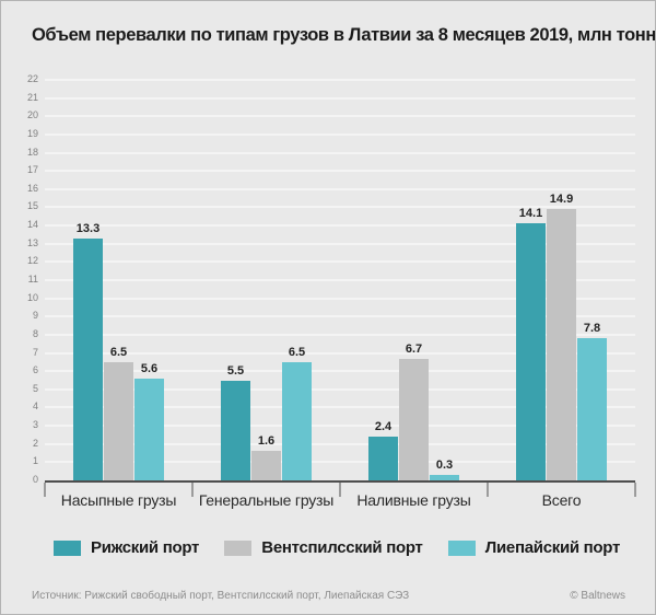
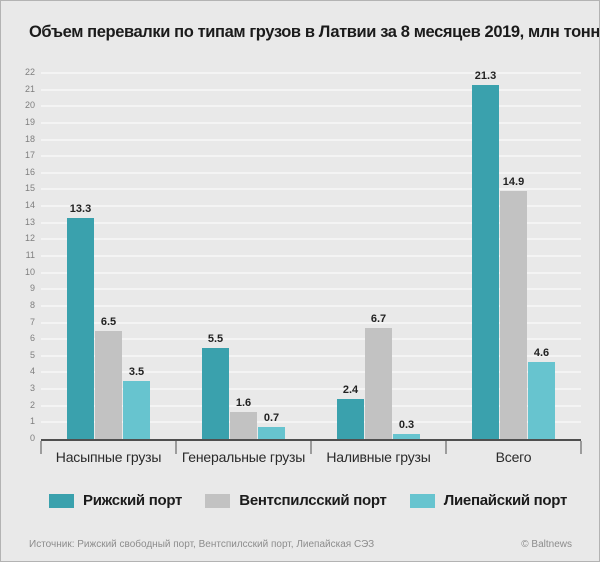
Лиепайский порт/Насыпные грузы: 5.6 -> 3.5
Лиепайский порт/Генеральные грузы: 6.5 -> 0.7
Рижский порт/Всего: 14.1 -> 21.3
Лиепайский порт/Всего: 7.8 -> 4.6
